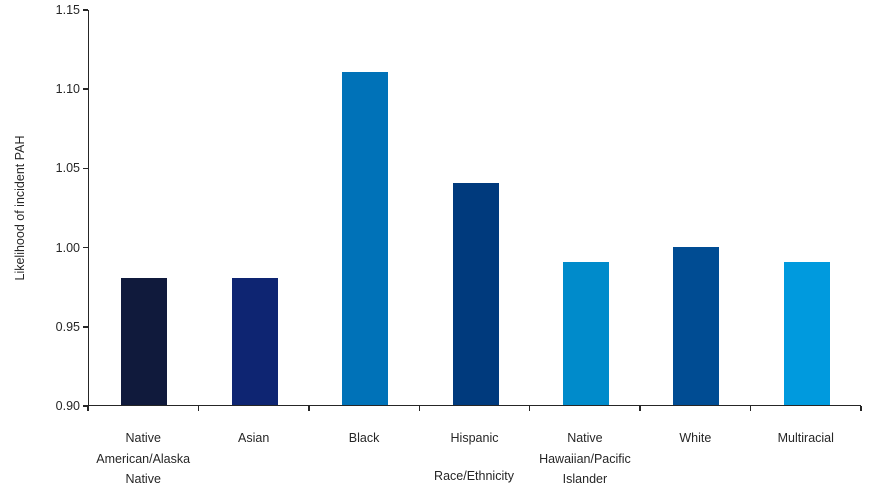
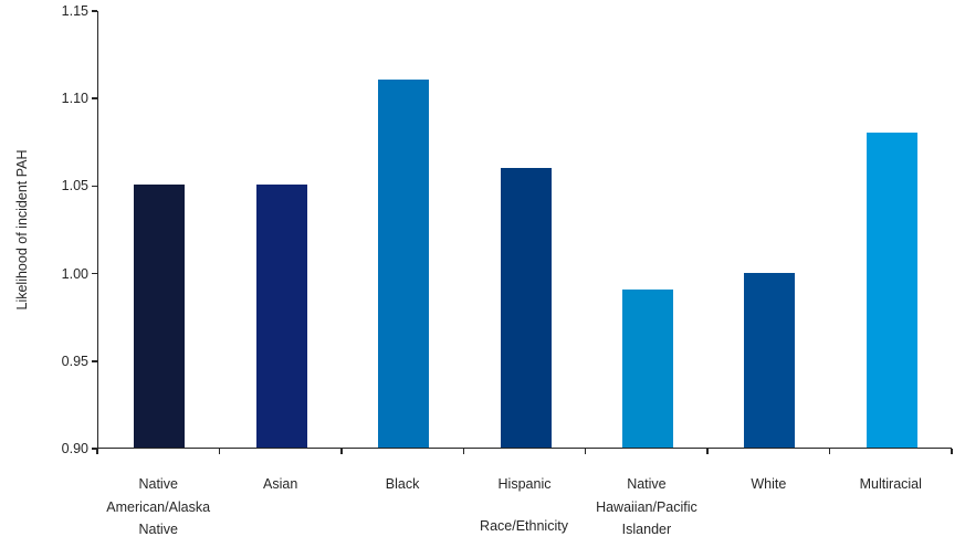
Native American/Alaska Native: 0.98 -> 1.05
Asian: 0.98 -> 1.05
Hispanic: 1.04 -> 1.06
Multiracial: 0.99 -> 1.08
